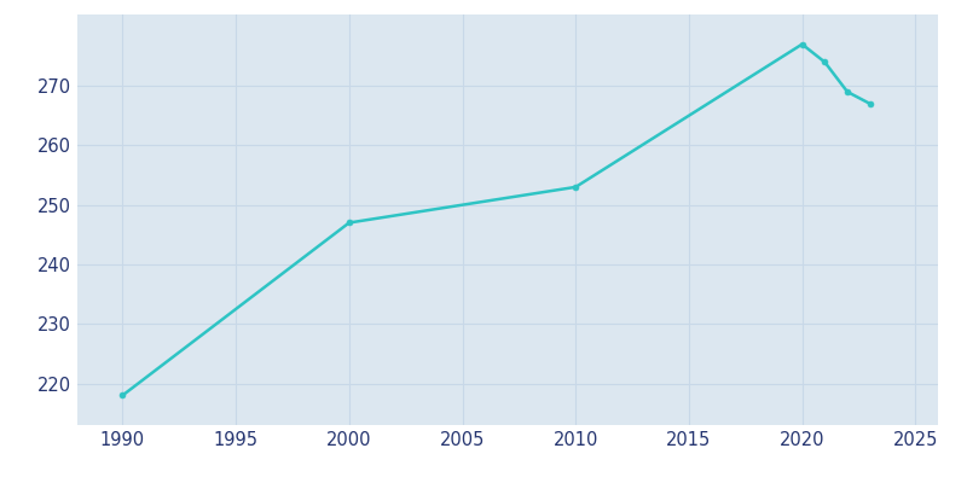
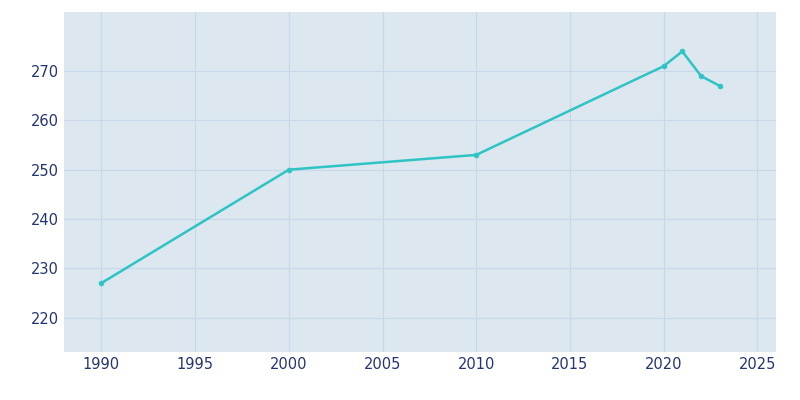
1990: 218 -> 227
2000: 247 -> 250
2020: 277 -> 271
